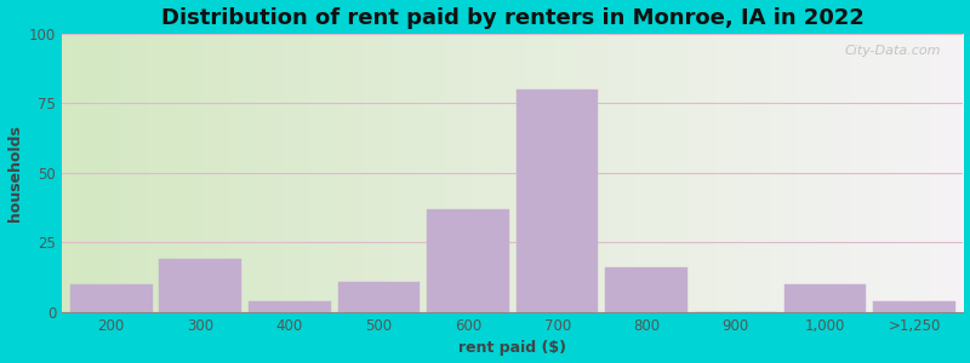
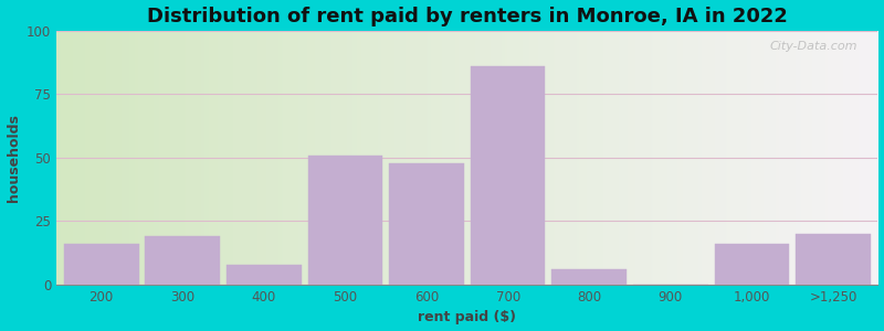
200: 10 -> 16
400: 4 -> 8
500: 11 -> 51
600: 37 -> 48
700: 80 -> 86
800: 16 -> 6
1,000: 10 -> 16
>1,250: 4 -> 20
